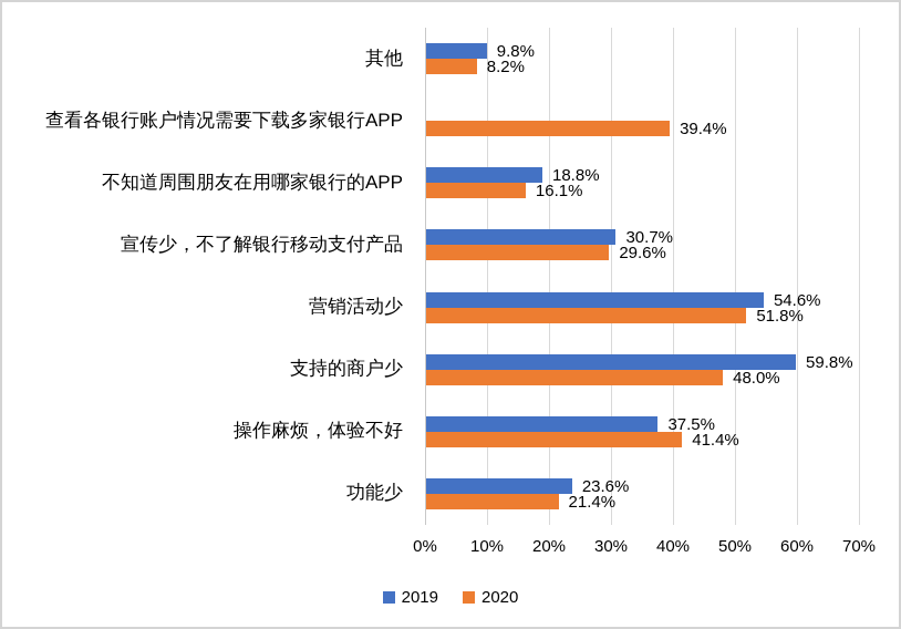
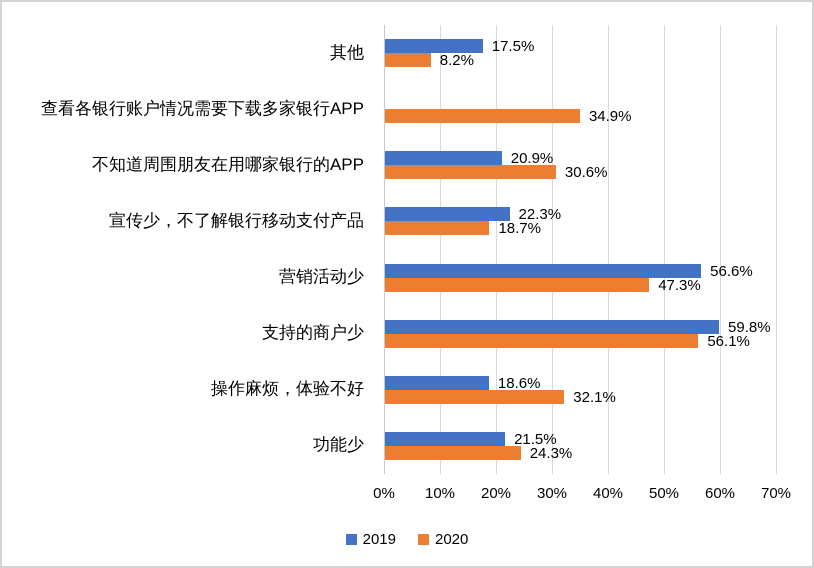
2019/其他: 9.8% -> 17.5%
2020/查看各银行账户情况需要下载多家银行APP: 39.4% -> 34.9%
2019/不知道周围朋友在用哪家银行的APP: 18.8% -> 20.9%
2020/不知道周围朋友在用哪家银行的APP: 16.1% -> 30.6%
2019/宣传少，不了解银行移动支付产品: 30.7% -> 22.3%
2020/宣传少，不了解银行移动支付产品: 29.6% -> 18.7%
2019/营销活动少: 54.6% -> 56.6%
2020/营销活动少: 51.8% -> 47.3%
2020/支持的商户少: 48.0% -> 56.1%
2019/操作麻烦，体验不好: 37.5% -> 18.6%
2020/操作麻烦，体验不好: 41.4% -> 32.1%
2019/功能少: 23.6% -> 21.5%
2020/功能少: 21.4% -> 24.3%
